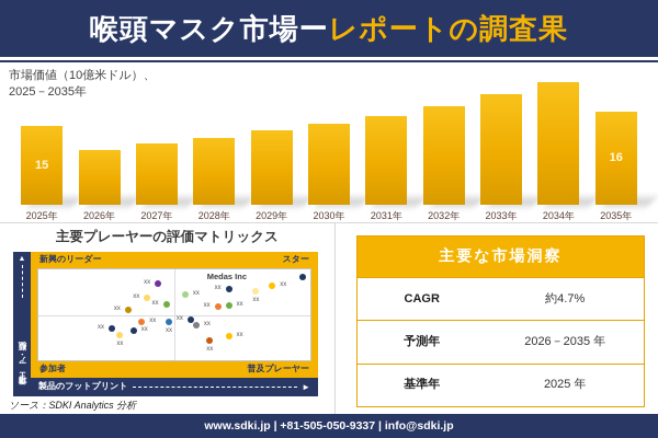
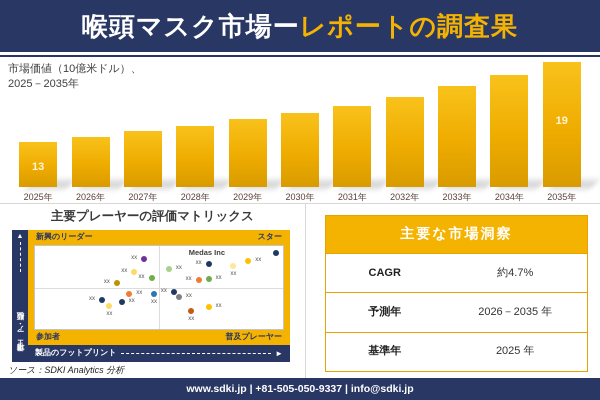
市場価値（10億米ドル）、2025－2035年/2025年: 15 -> 13
市場価値（10億米ドル）、2025－2035年/2035年: 16 -> 19
